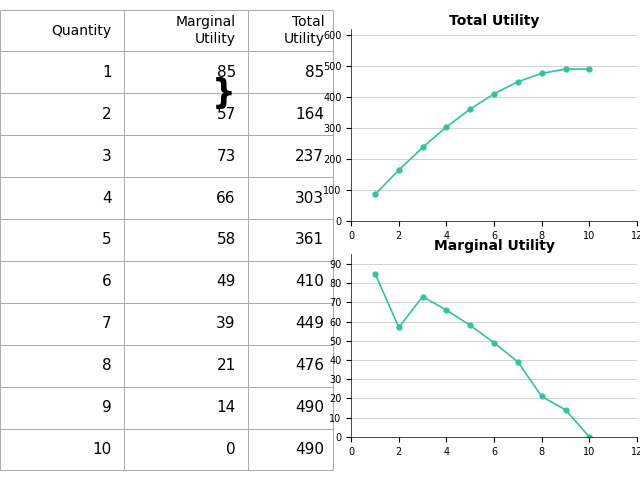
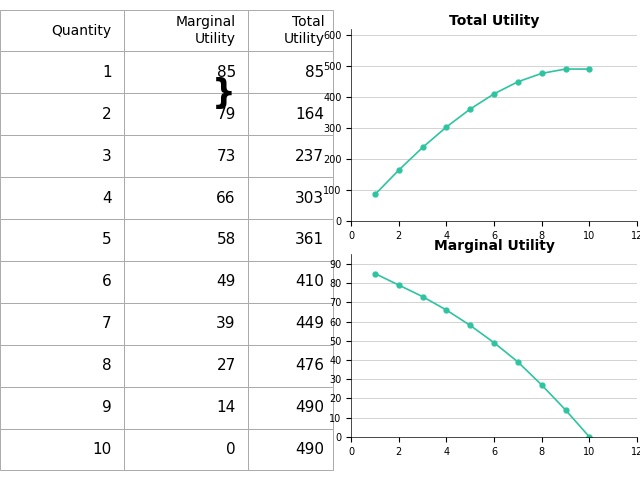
Marginal Utility/2: 57 -> 79
Marginal Utility/8: 21 -> 27
